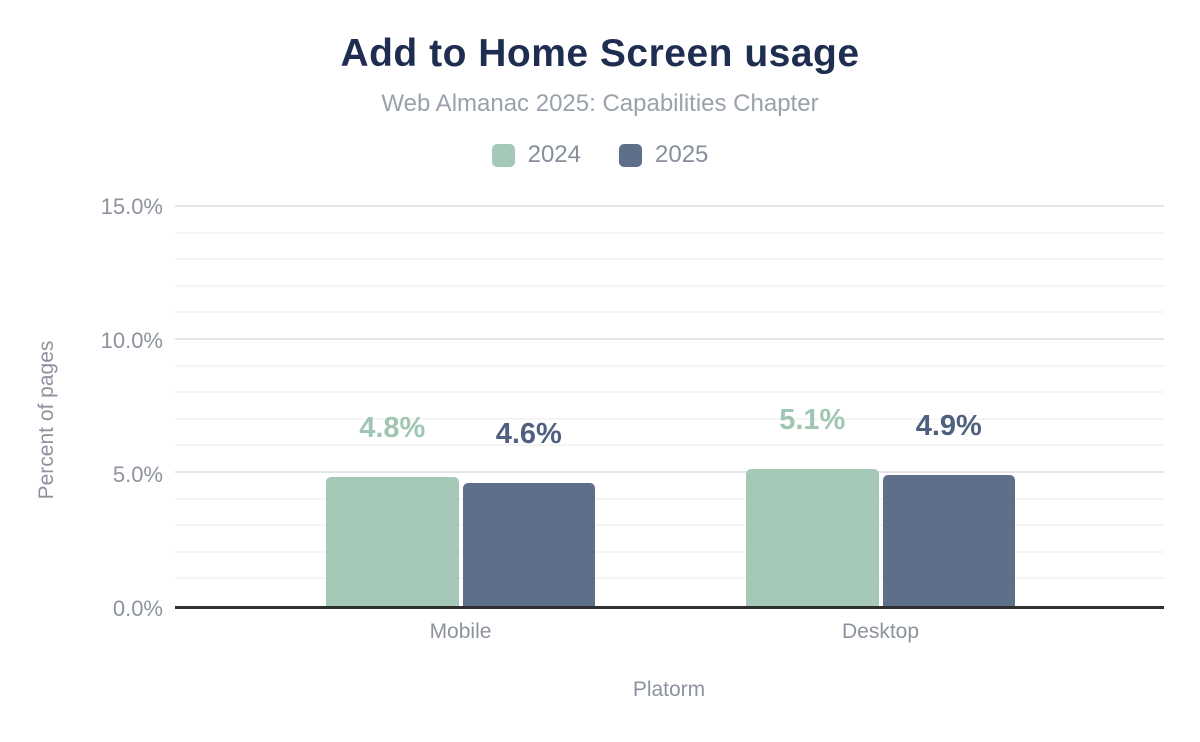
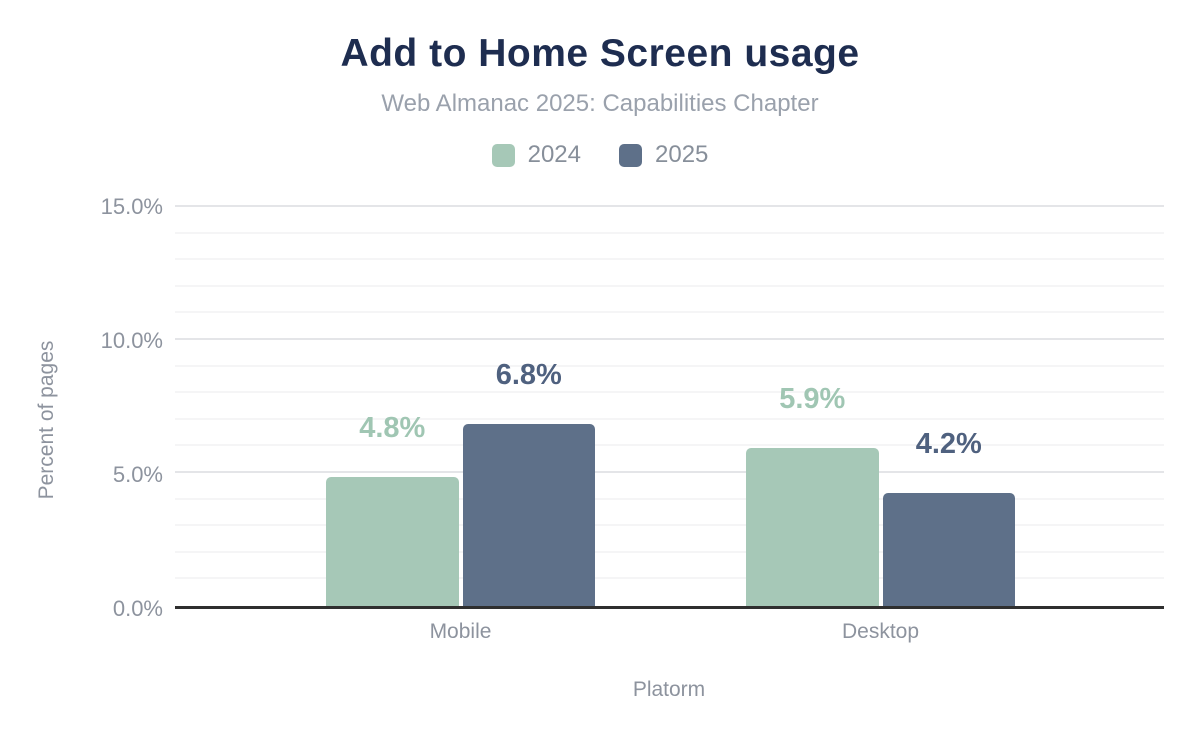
2025/Mobile: 4.6% -> 6.8%
2024/Desktop: 5.1% -> 5.9%
2025/Desktop: 4.9% -> 4.2%
